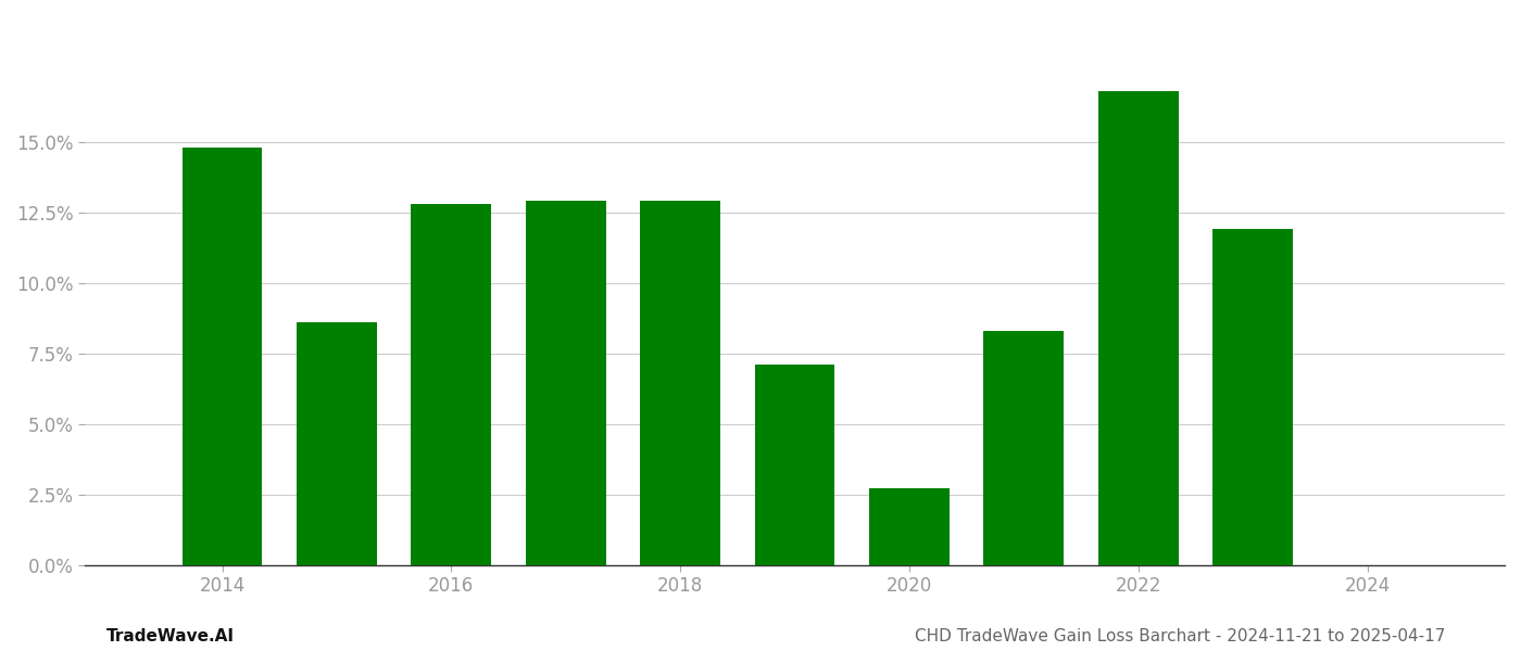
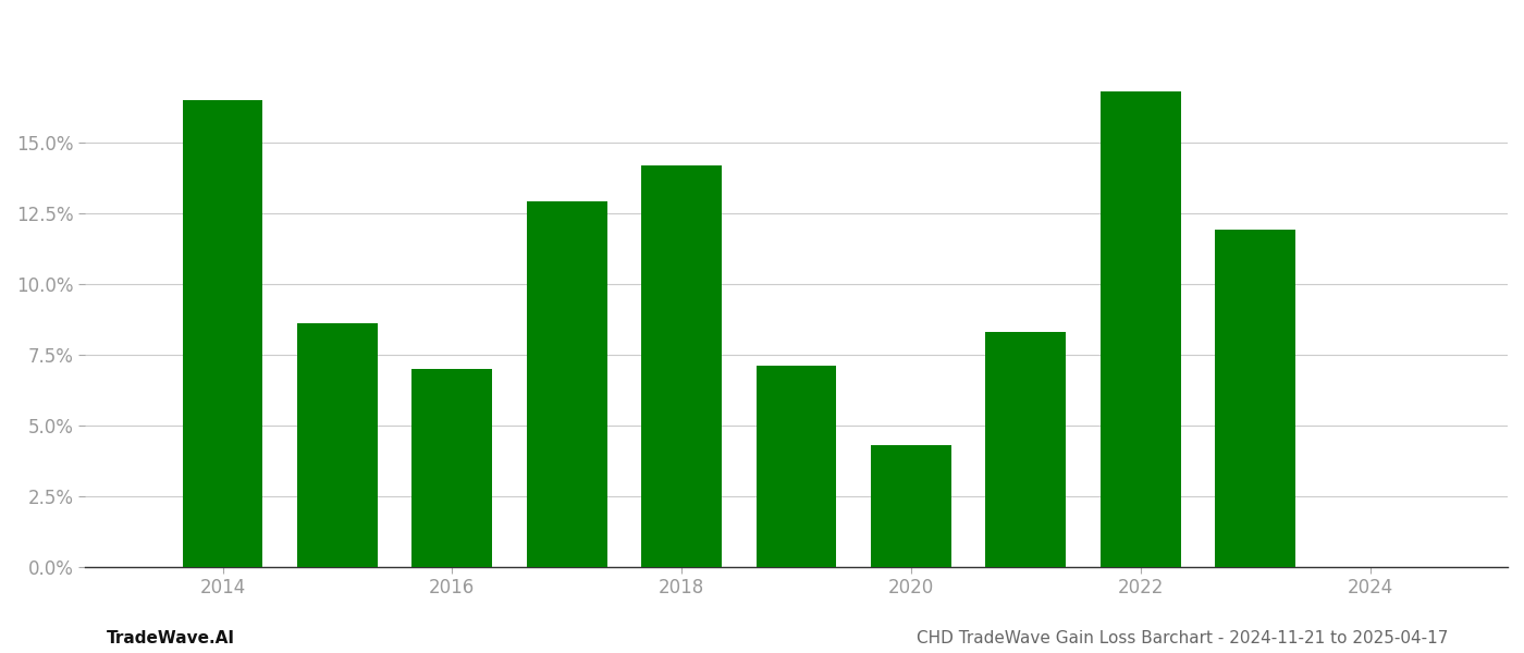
2014: 14.8% -> 16.5%
2016: 12.8% -> 7.0%
2018: 12.9% -> 14.2%
2020: 2.7% -> 4.3%
